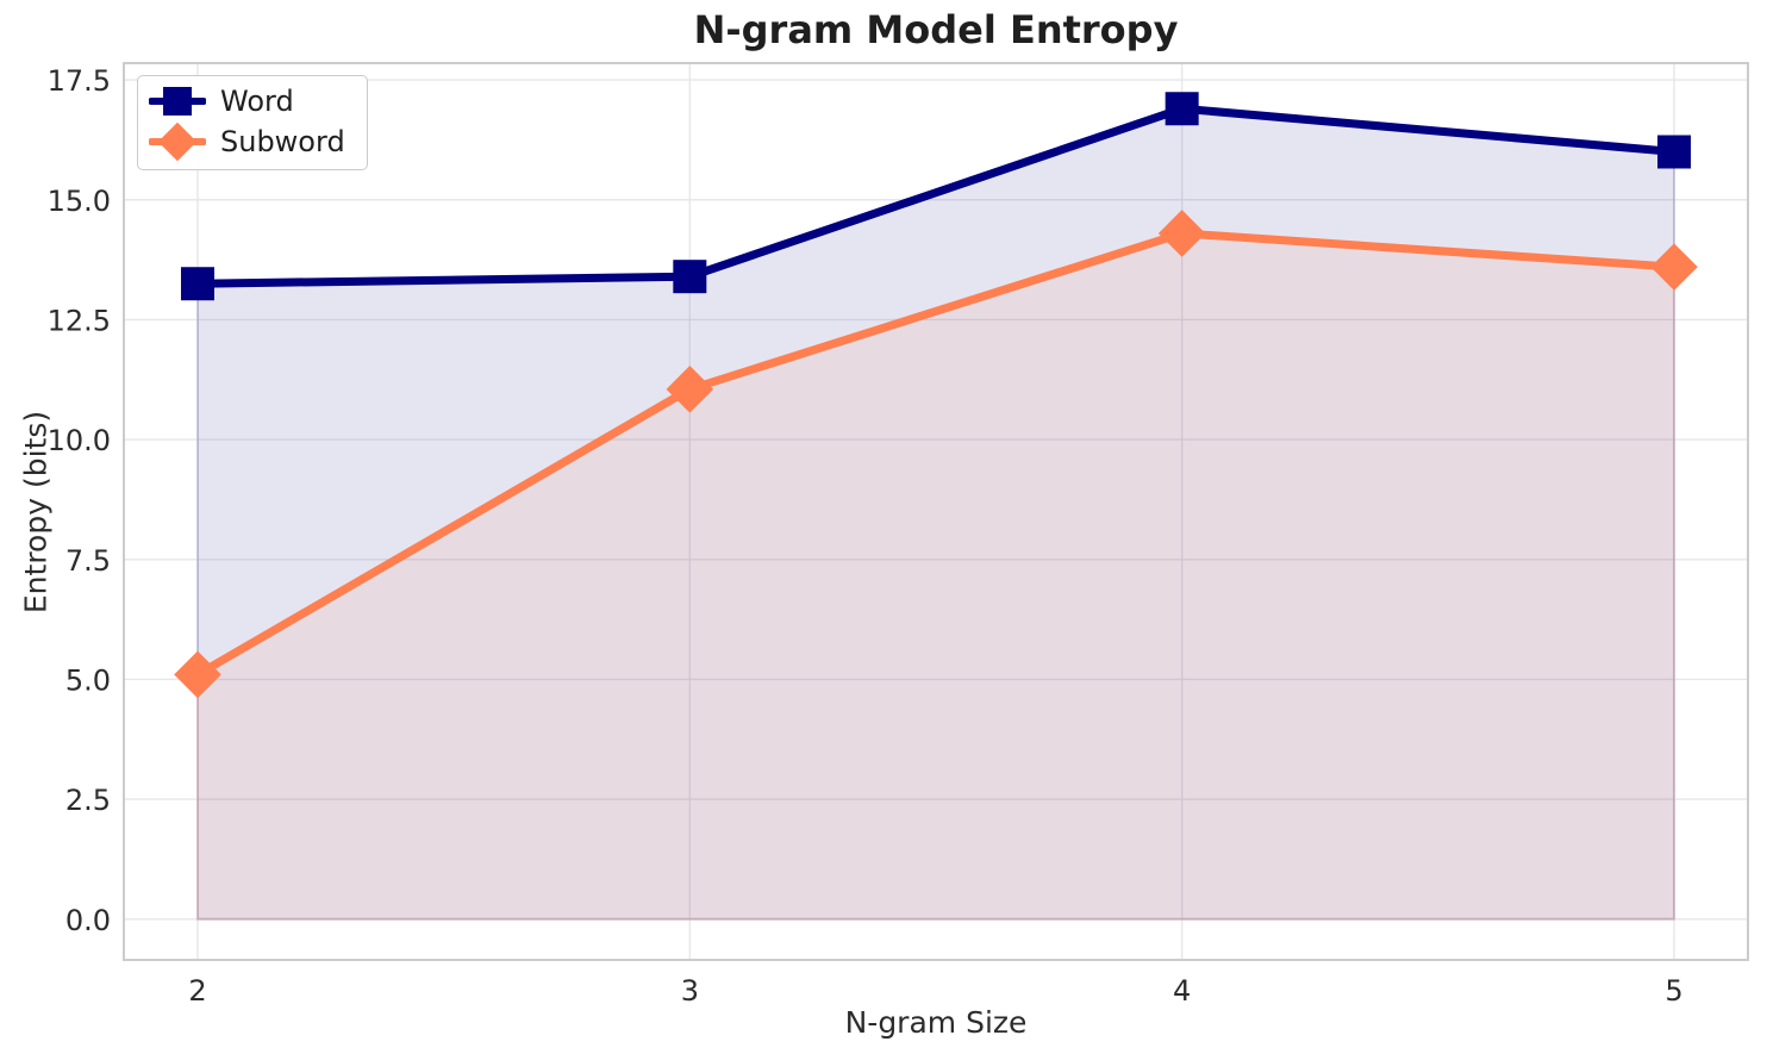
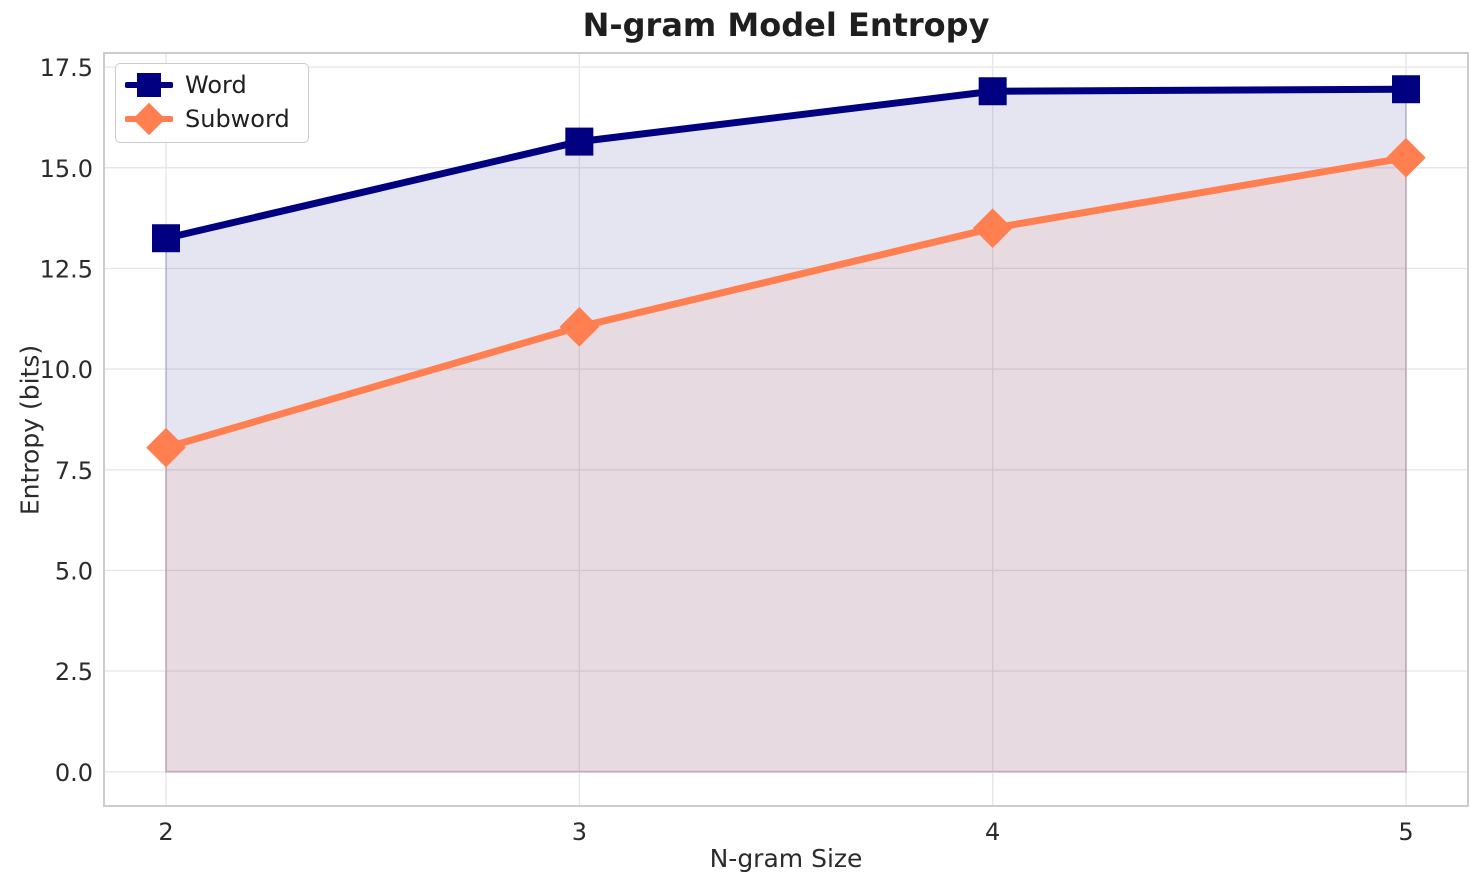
Subword/2: 5.1 -> 8.1
Word/3: 13.4 -> 15.7
Subword/4: 14.3 -> 13.5
Word/5: 16.0 -> 16.9
Subword/5: 13.6 -> 15.2
